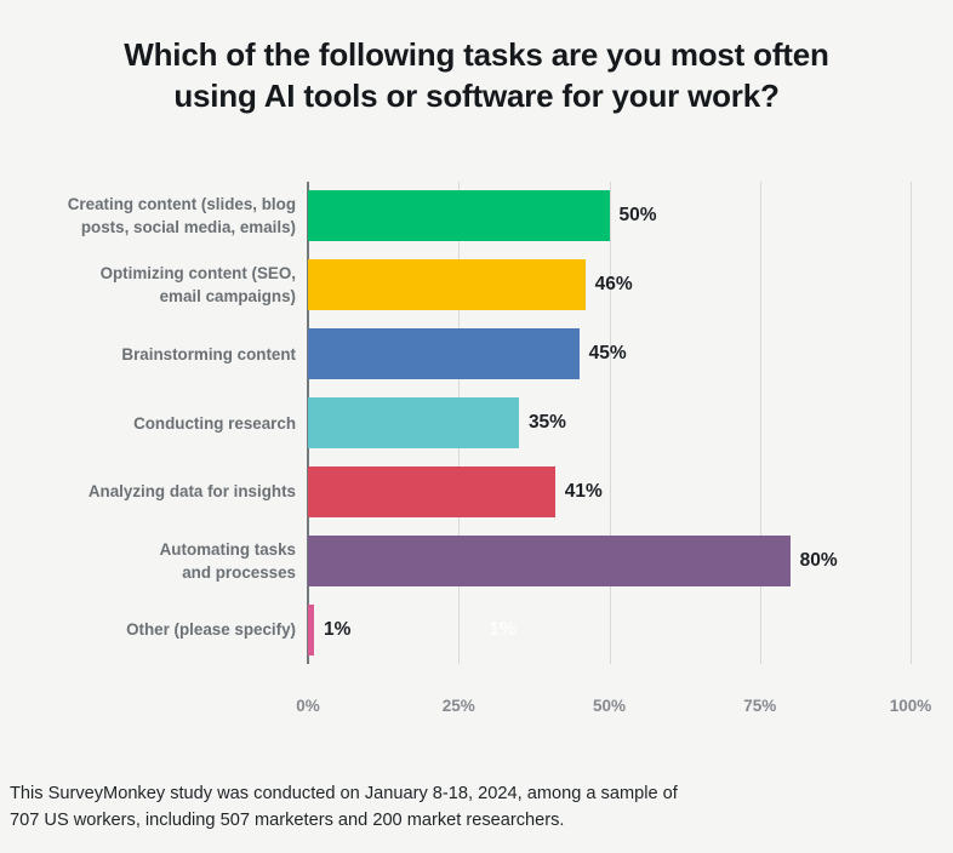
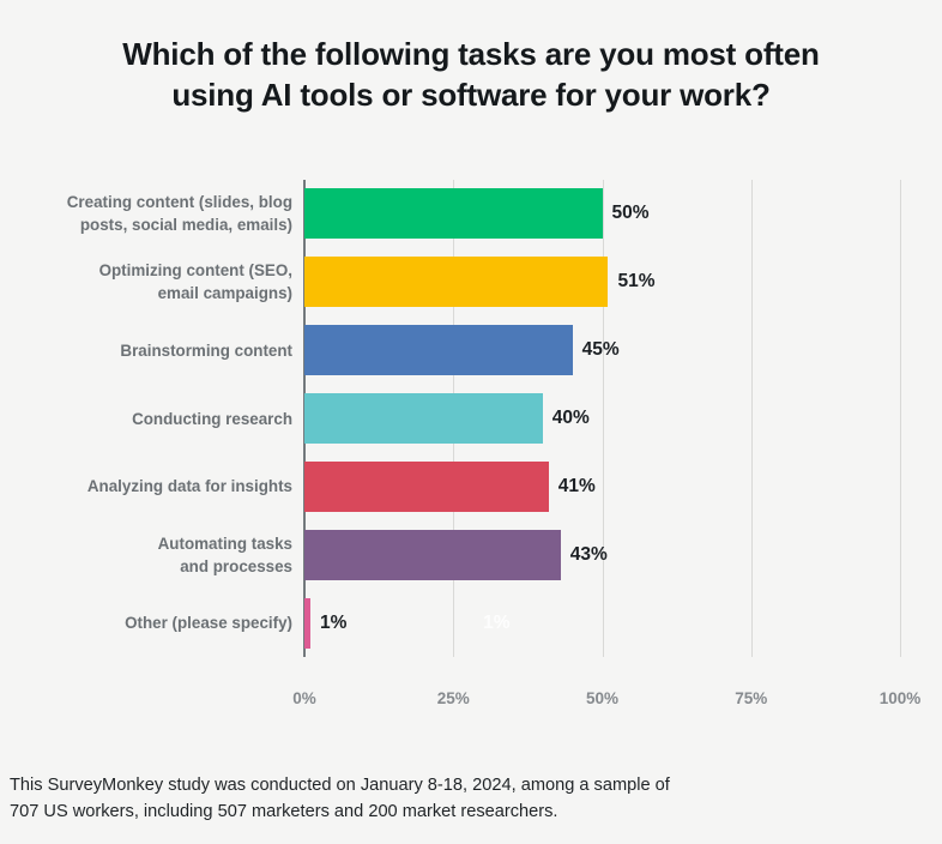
Optimizing content (SEO, email campaigns): 46% -> 51%
Conducting research: 35% -> 40%
Automating tasks and processes: 80% -> 43%
